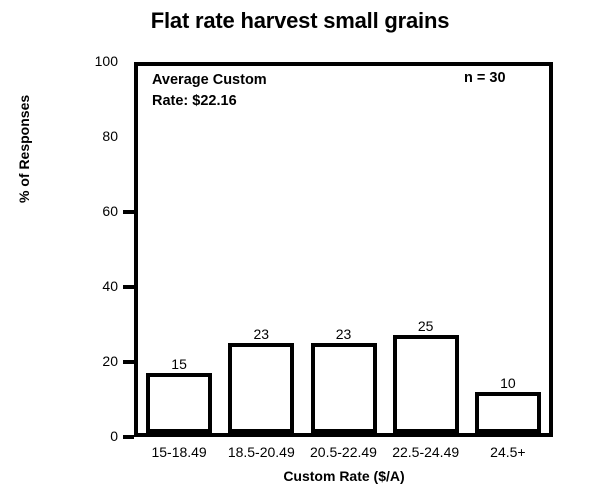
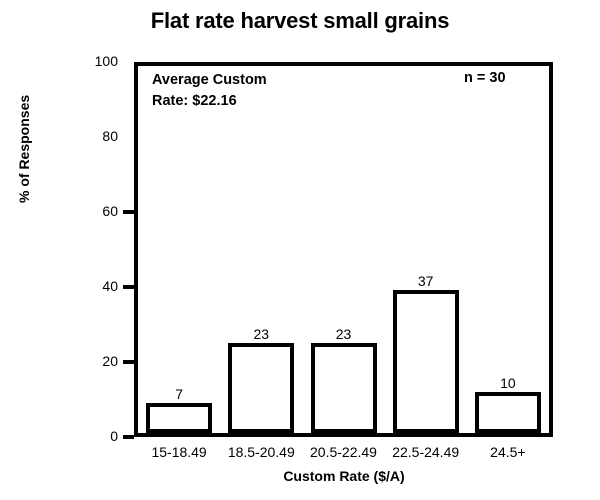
15-18.49: 15 -> 7
22.5-24.49: 25 -> 37
